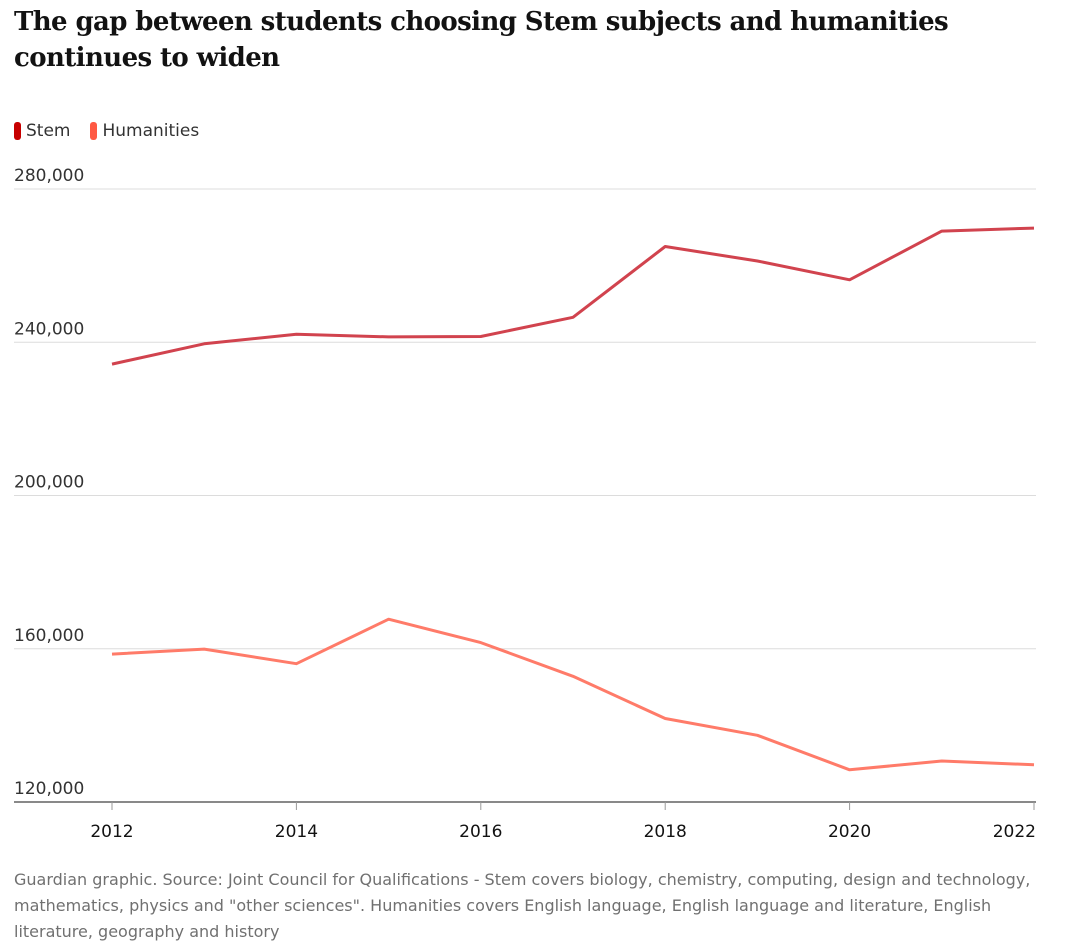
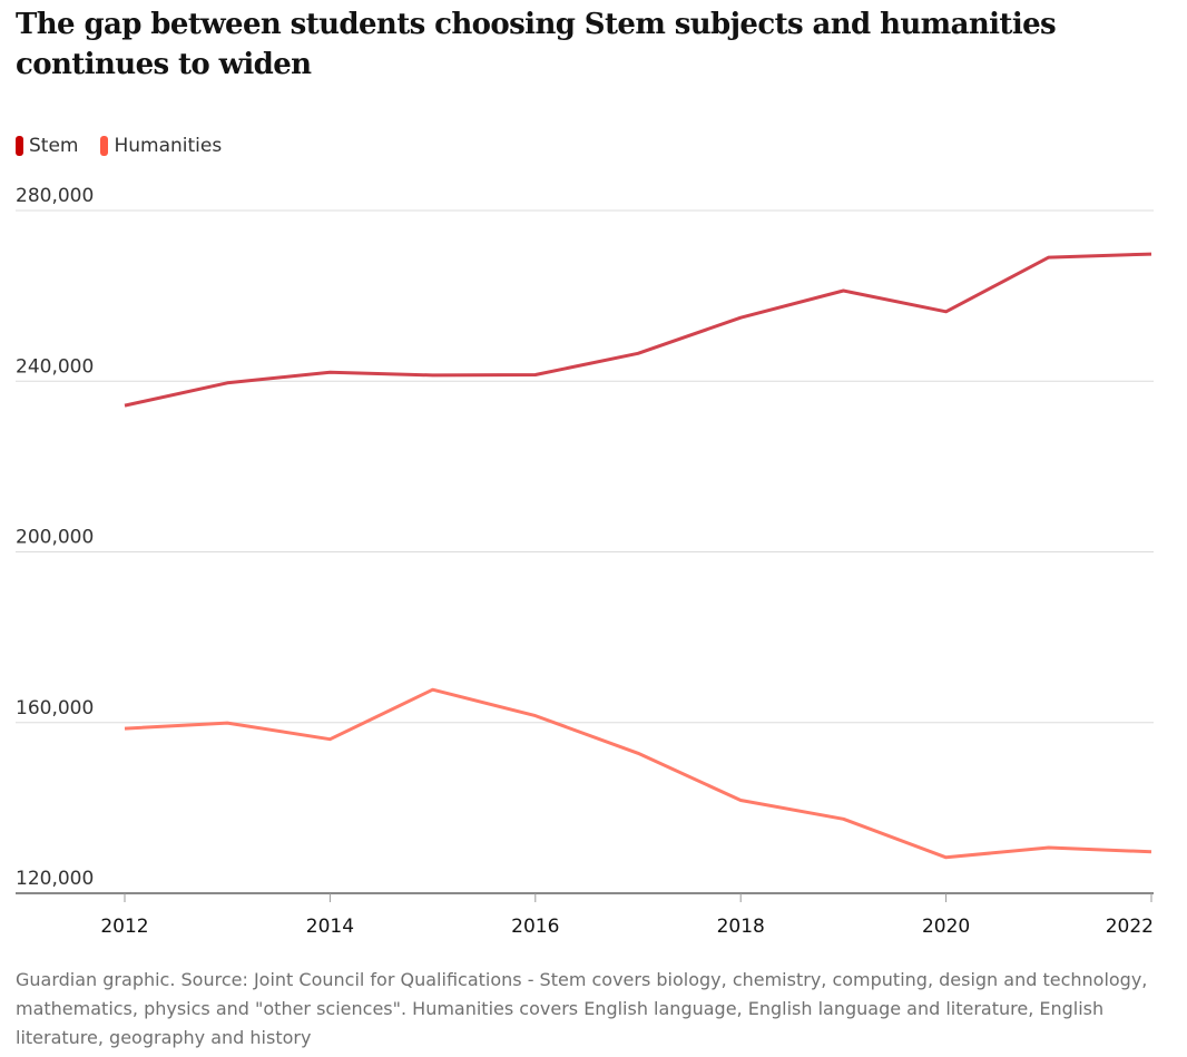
Stem/2018: 265000 -> 255000
